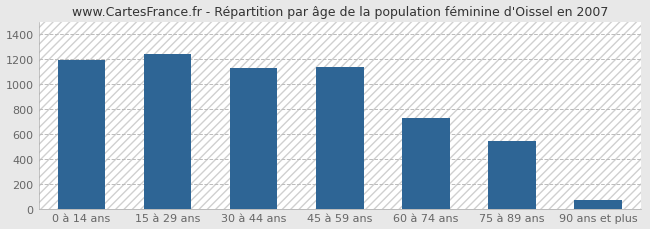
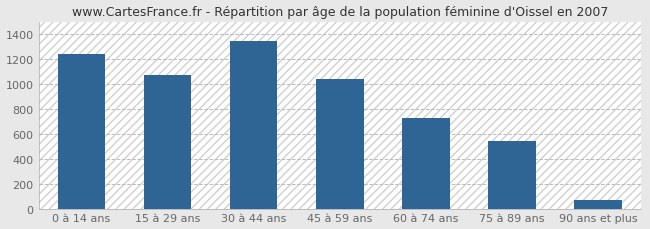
0 à 14 ans: 1190 -> 1240
15 à 29 ans: 1240 -> 1070
30 à 44 ans: 1130 -> 1340
45 à 59 ans: 1130 -> 1040
